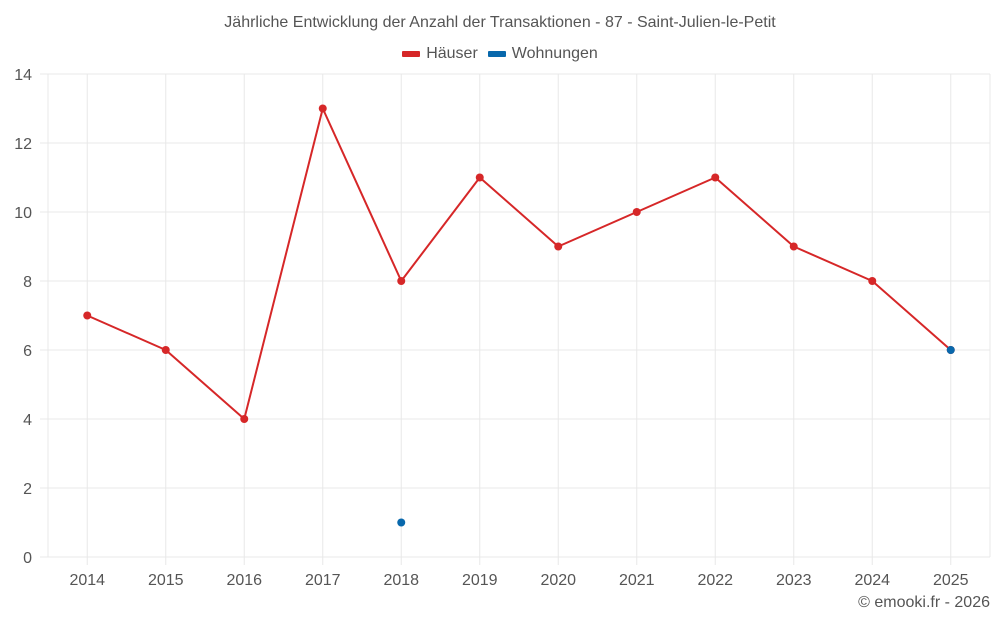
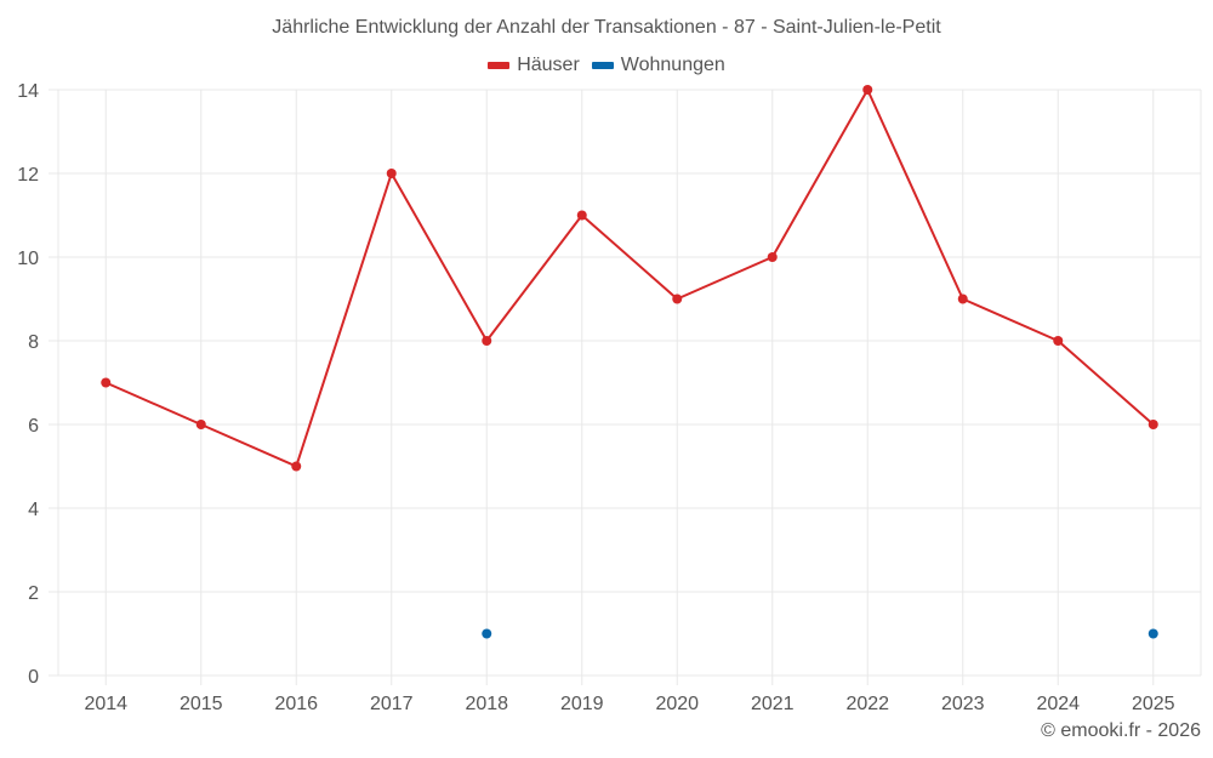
Häuser/2016: 4 -> 5
Häuser/2017: 13 -> 12
Häuser/2022: 11 -> 14
Wohnungen/2025: 6 -> 1
